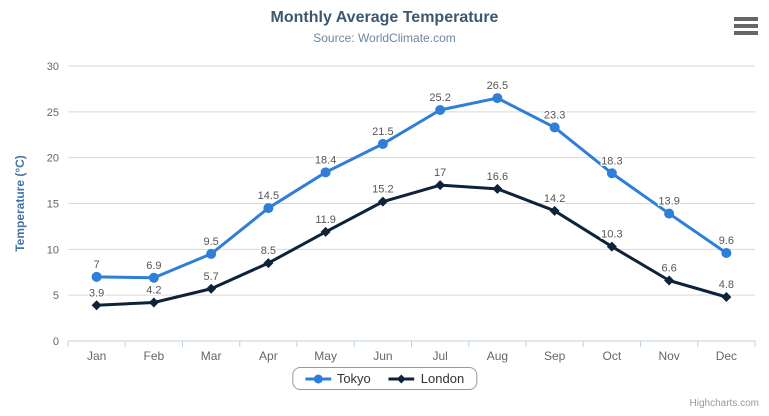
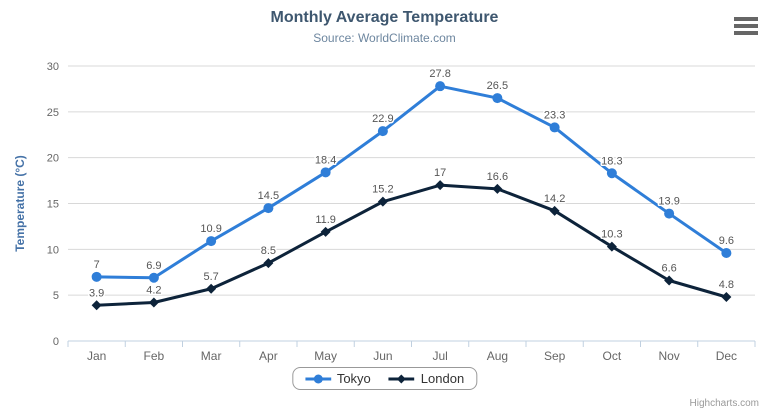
Tokyo/Mar: 9.5 -> 10.9
Tokyo/Jun: 21.5 -> 22.9
Tokyo/Jul: 25.2 -> 27.8
